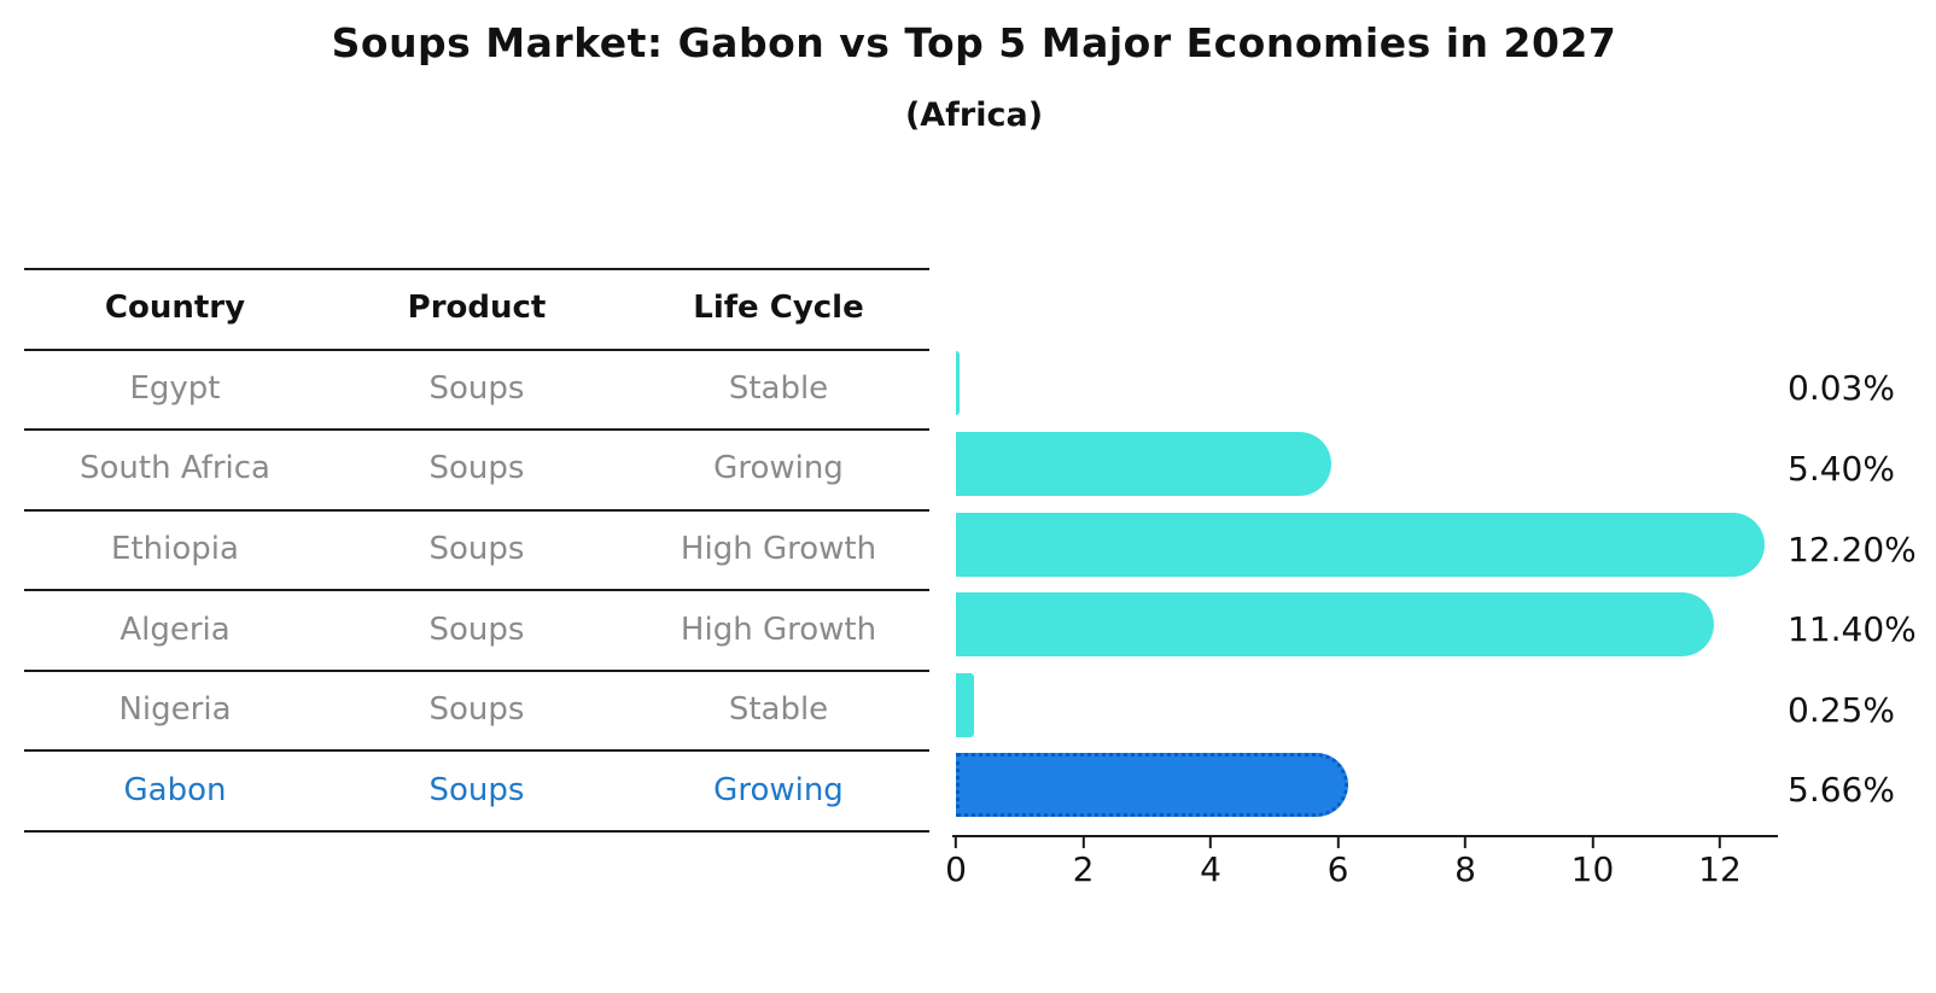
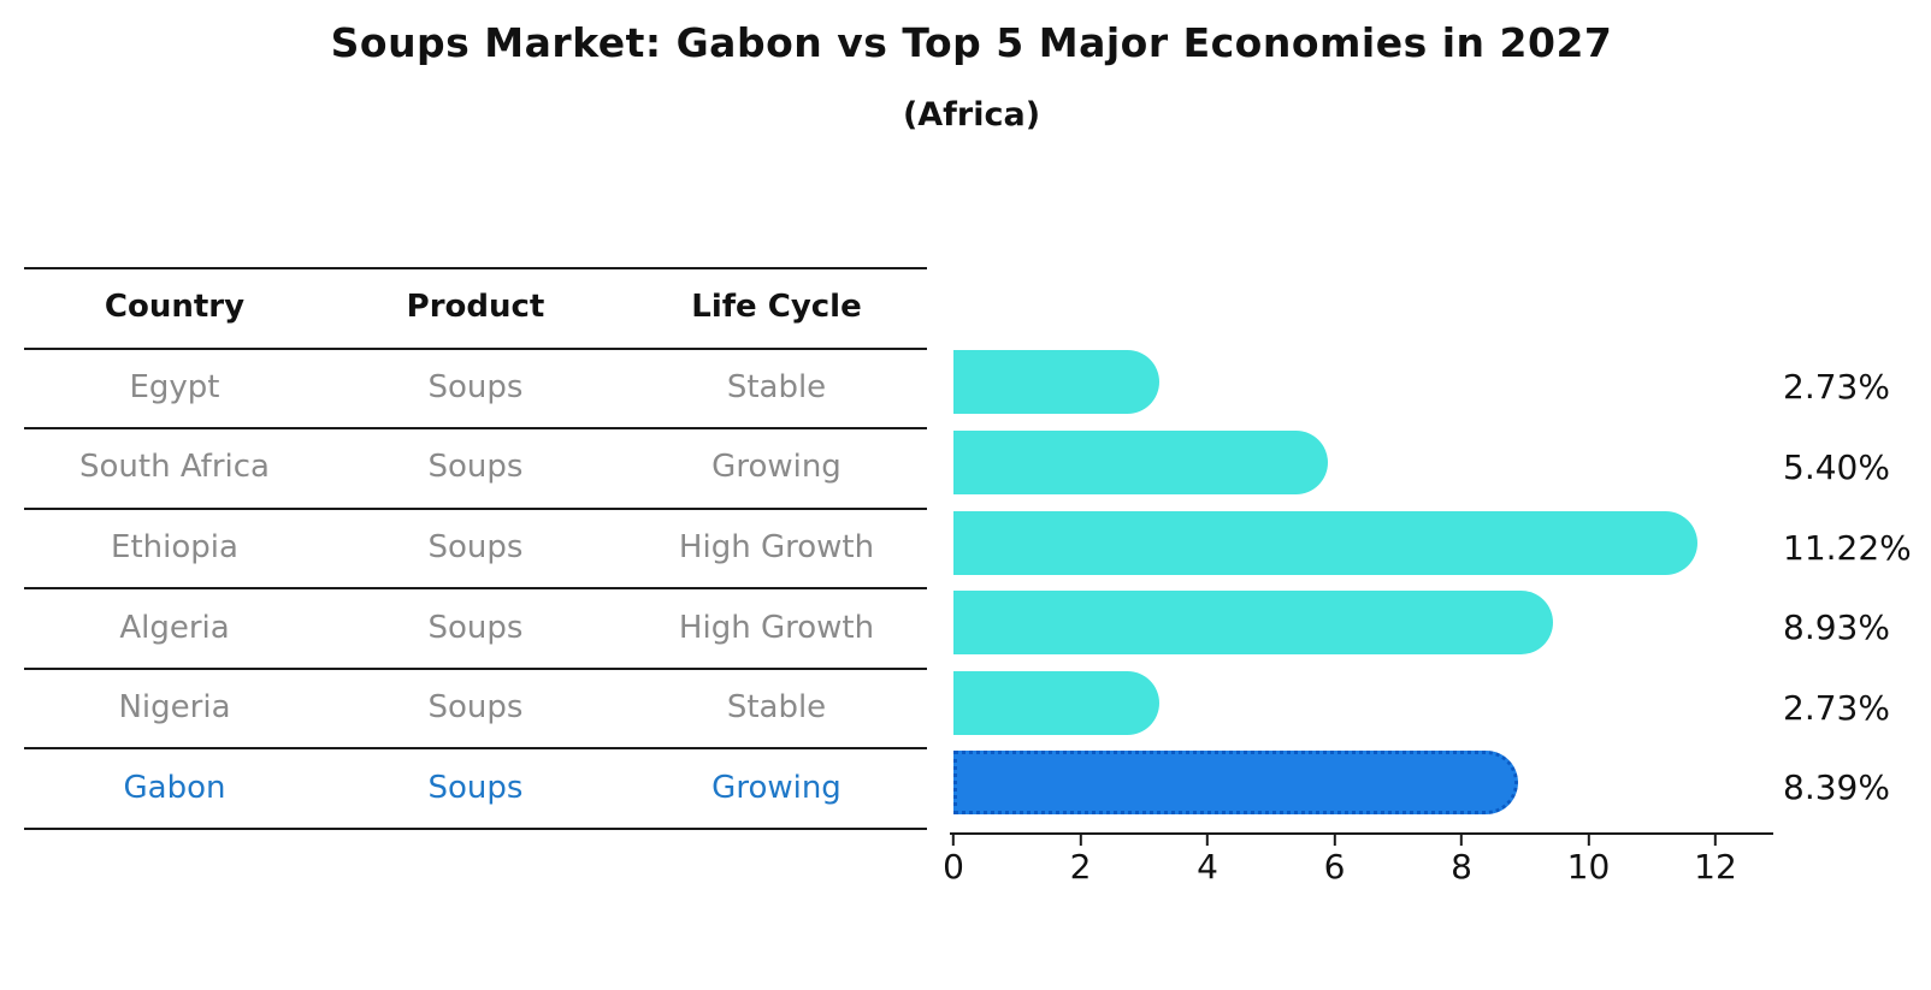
Egypt: 0.03% -> 2.73%
Ethiopia: 12.20% -> 11.22%
Algeria: 11.40% -> 8.93%
Nigeria: 0.25% -> 2.73%
Gabon: 5.66% -> 8.39%
